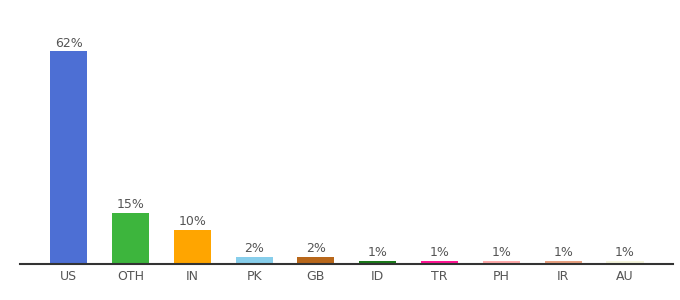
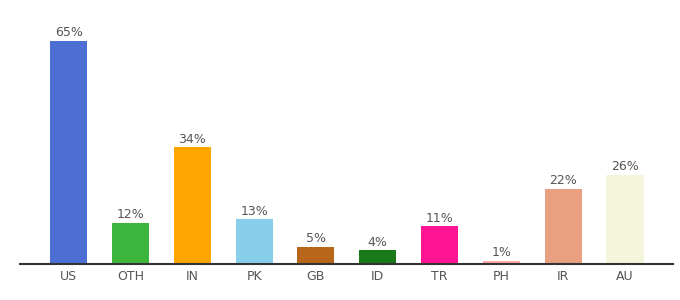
US: 62% -> 65%
OTH: 15% -> 12%
IN: 10% -> 34%
PK: 2% -> 13%
GB: 2% -> 5%
ID: 1% -> 4%
TR: 1% -> 11%
IR: 1% -> 22%
AU: 1% -> 26%
